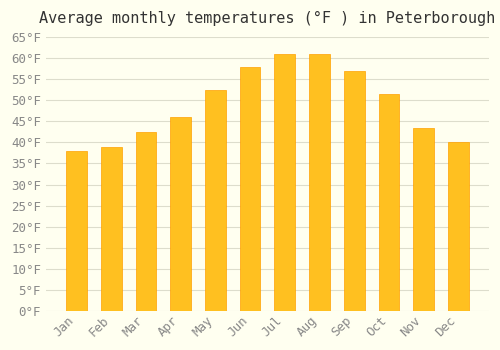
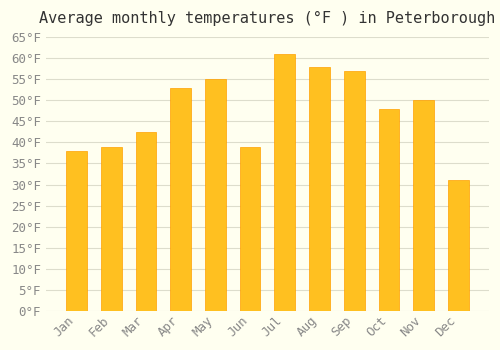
Apr: 46.0°F -> 53.0°F
May: 52.5°F -> 55.0°F
Jun: 58.0°F -> 39.0°F
Aug: 61.0°F -> 58.0°F
Oct: 51.5°F -> 48.0°F
Nov: 43.5°F -> 50.0°F
Dec: 40.0°F -> 31.0°F
